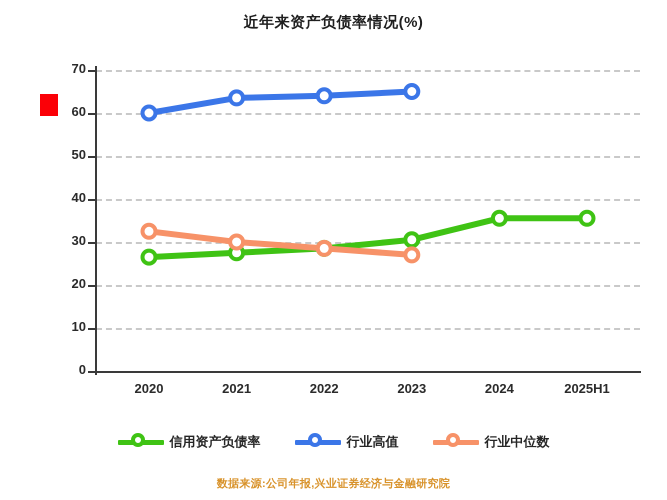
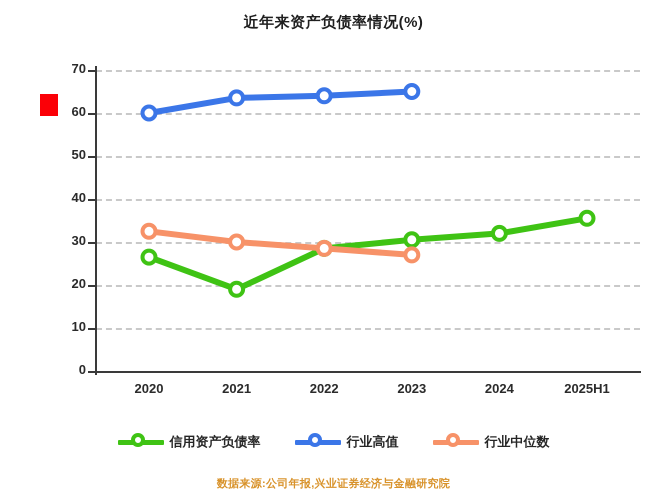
信用资产负债率/2021: 28 -> 19
信用资产负债率/2024: 36 -> 32
